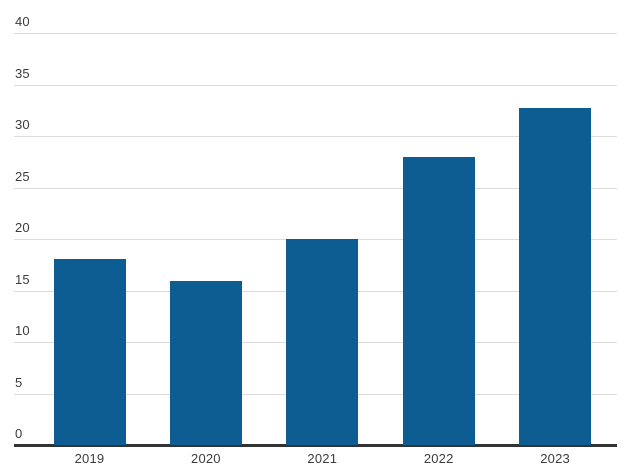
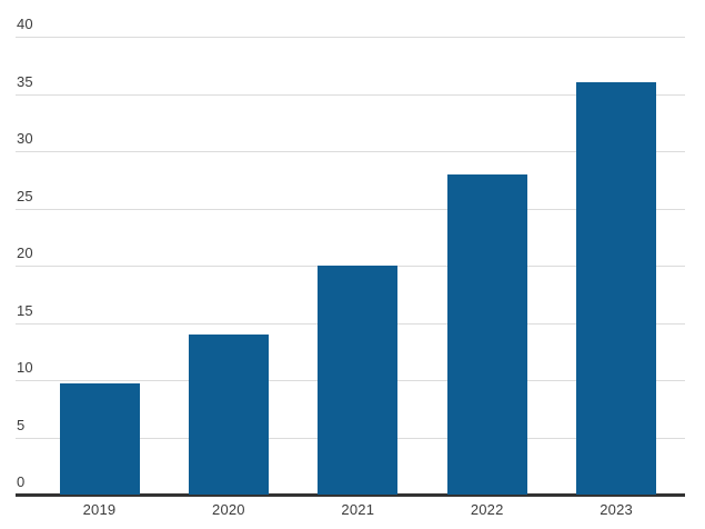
2019: 18.1 -> 9.7
2020: 15.9 -> 14.0
2023: 32.7 -> 36.0
